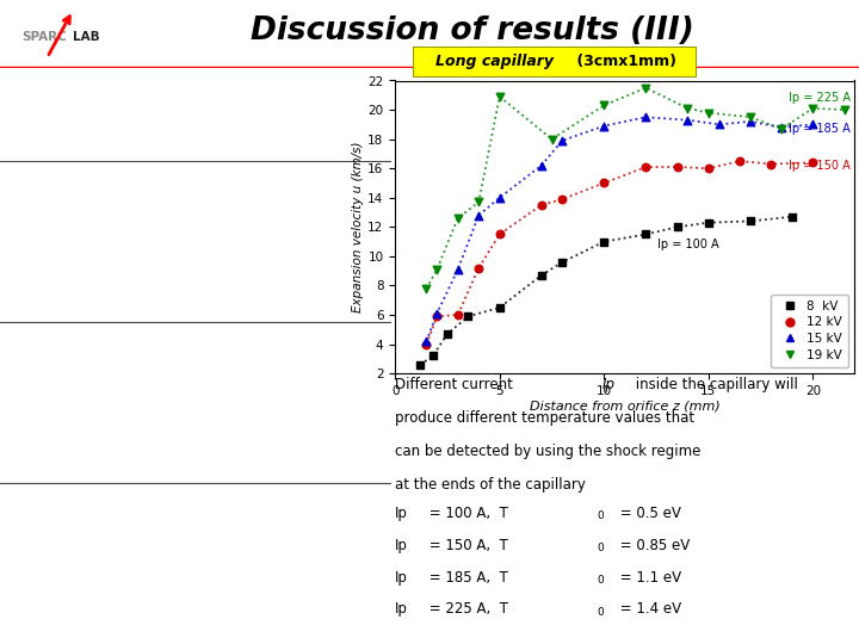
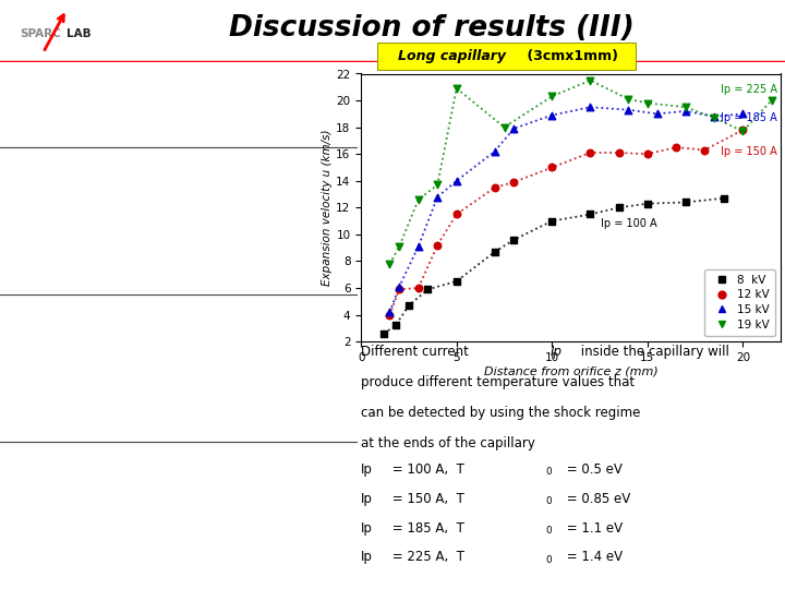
12 kV/20: 16.4 -> 17.8
19 kV/20: 20.1 -> 17.7
